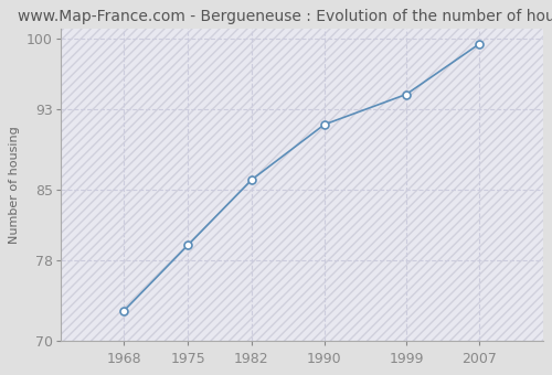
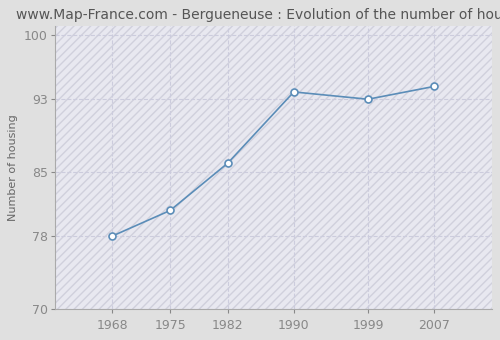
1968: 73.0 -> 78.0
1975: 79.5 -> 80.8
1990: 91.5 -> 93.8
1999: 94.5 -> 93.0
2007: 99.5 -> 94.4
